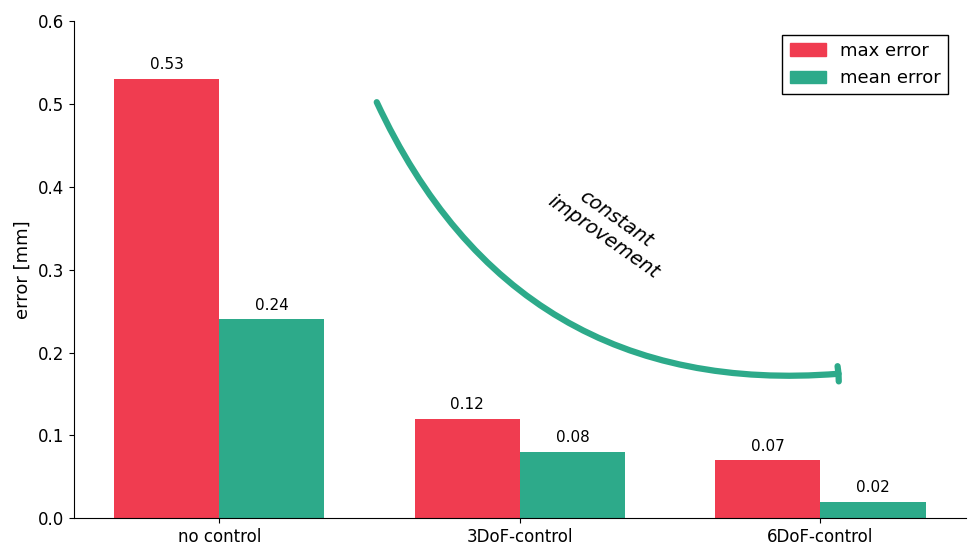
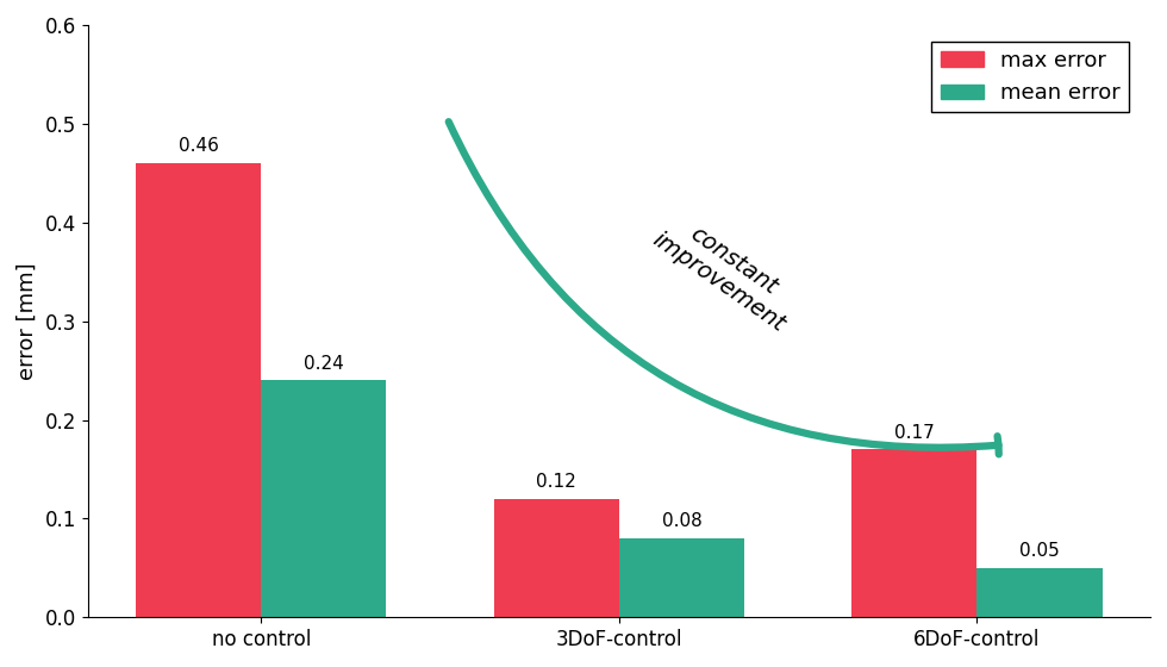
max error/no control: 0.53 -> 0.46
max error/6DoF-control: 0.07 -> 0.17
mean error/6DoF-control: 0.02 -> 0.05
